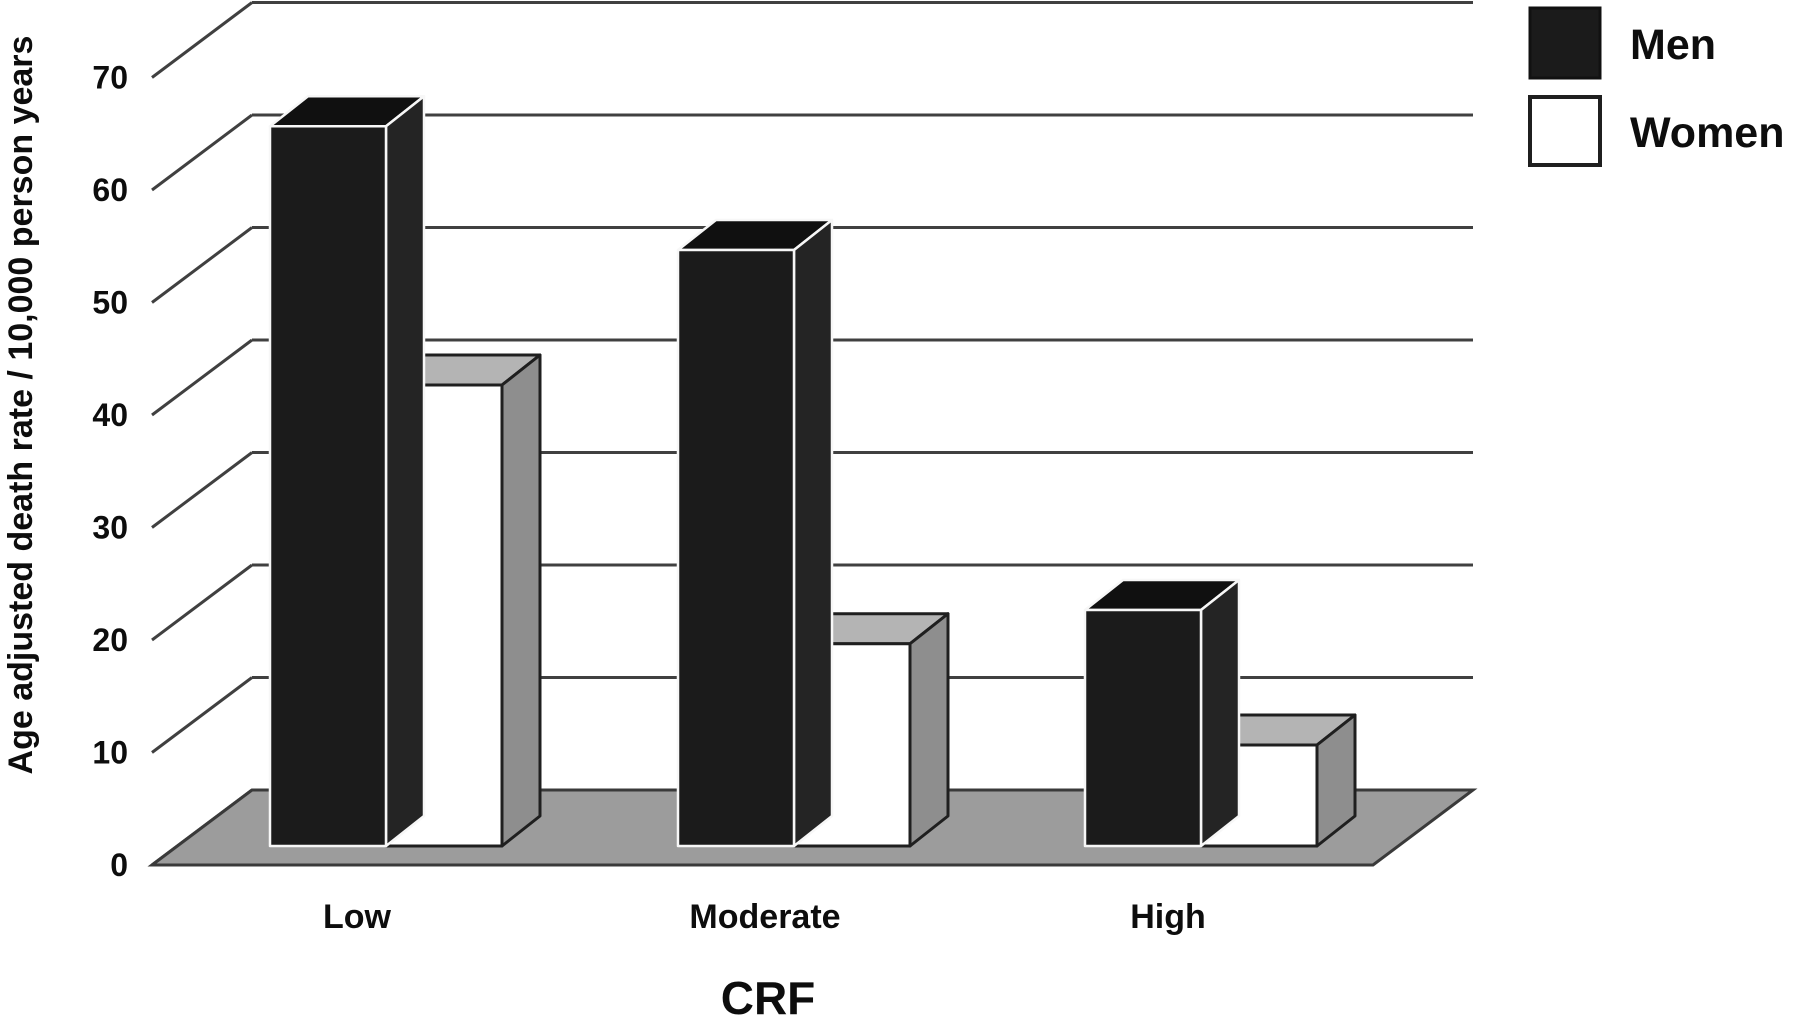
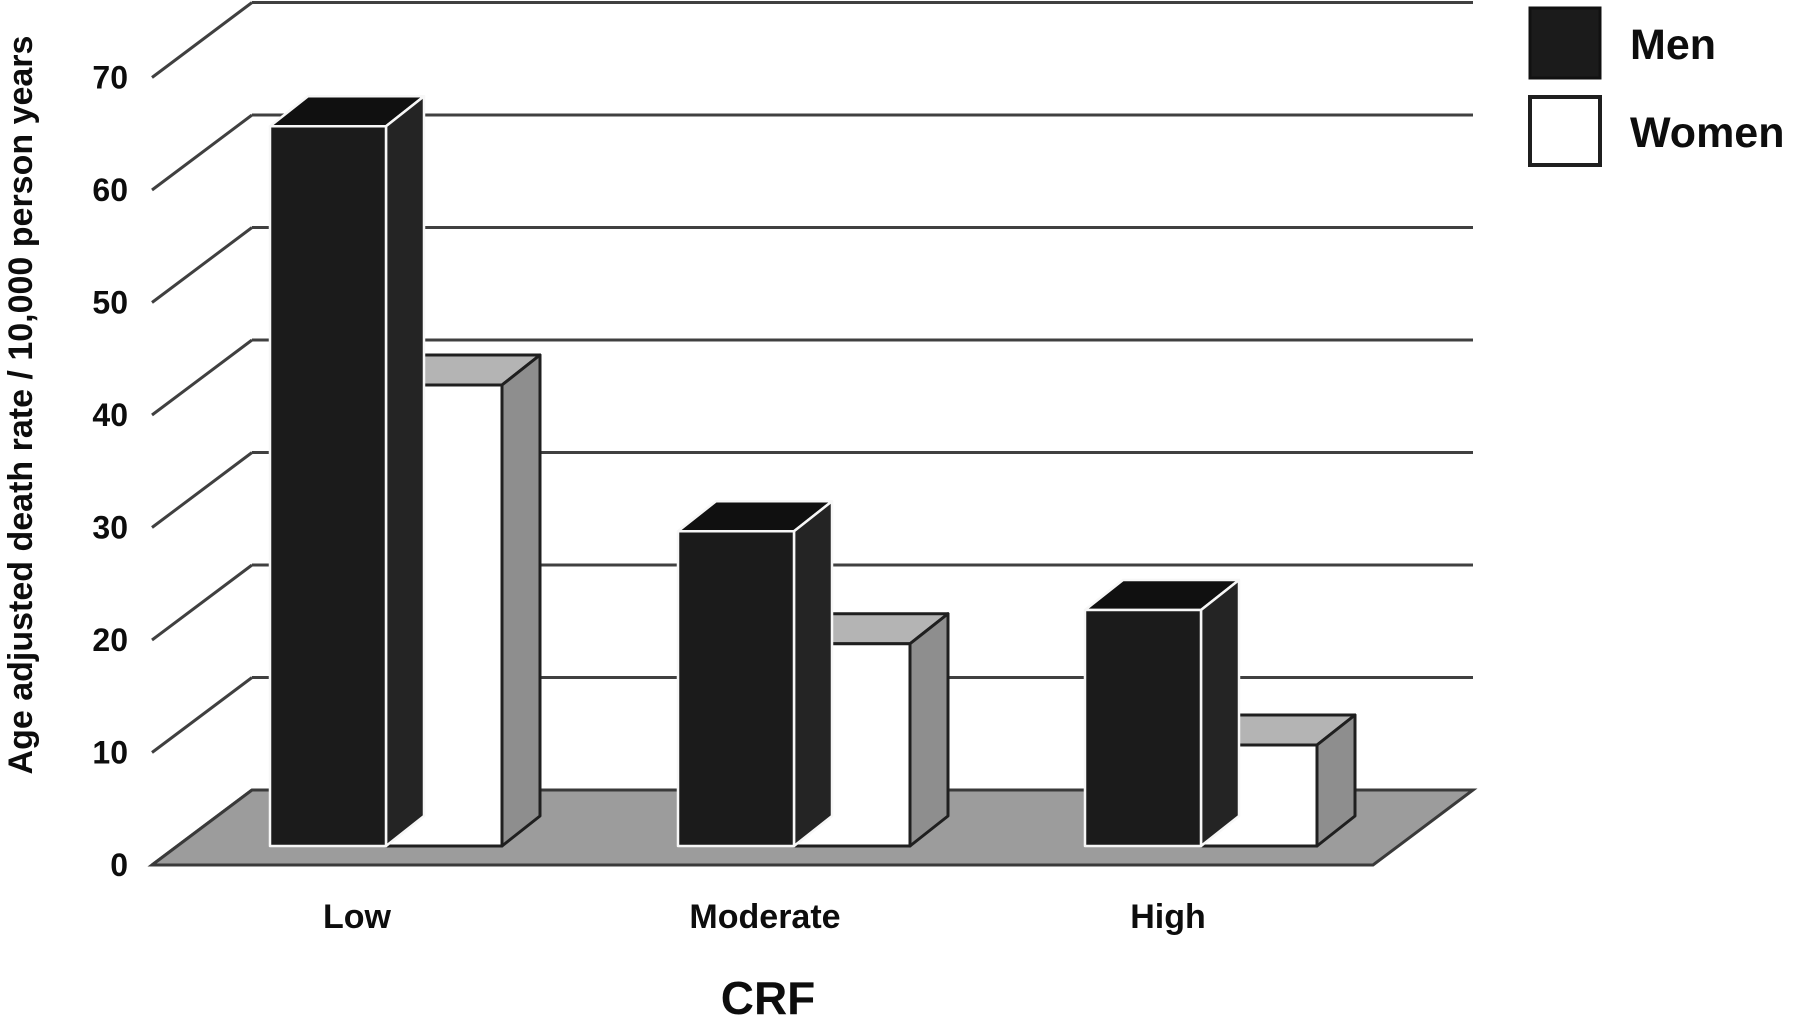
Men/Moderate: 52 -> 27
